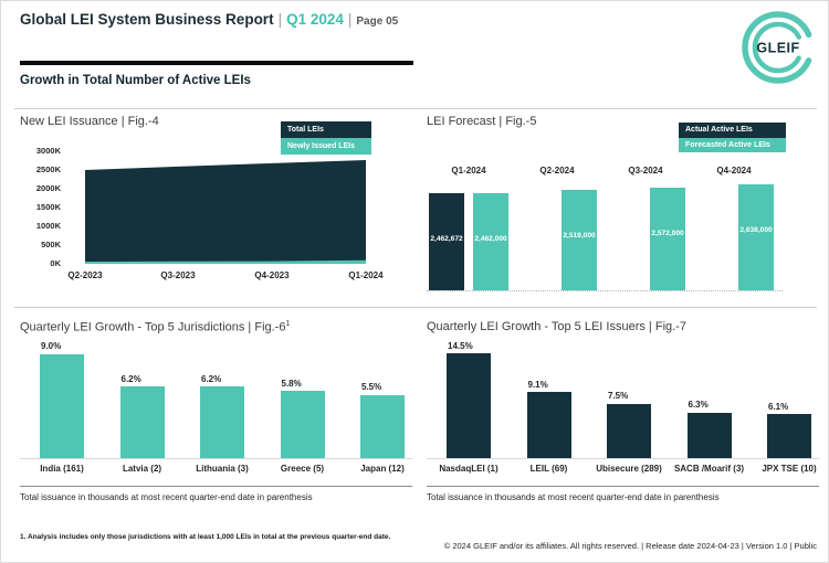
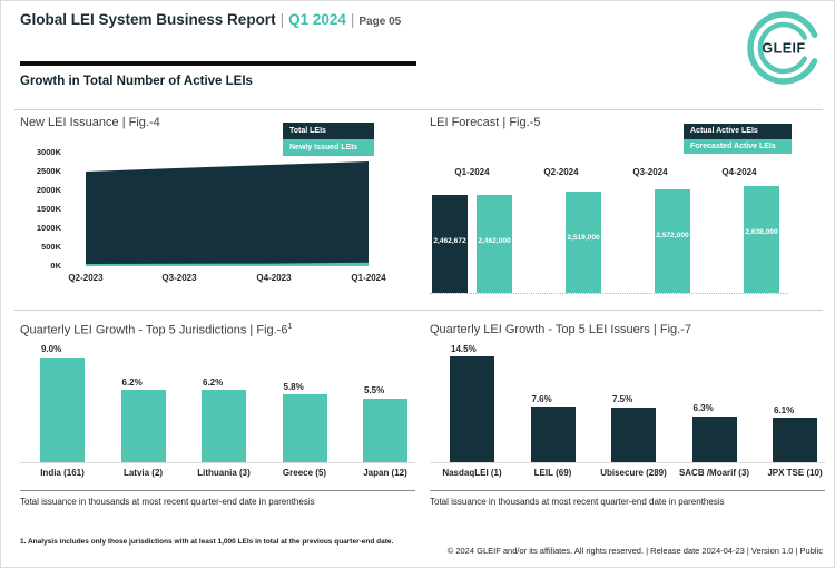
Quarterly LEI Growth - Top 5 LEI Issuers | Fig.-7/LEIL (69): 9.1% -> 7.6%
